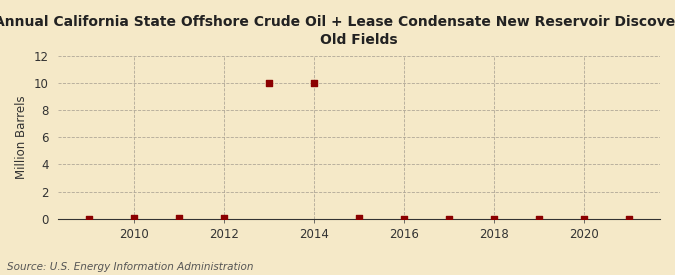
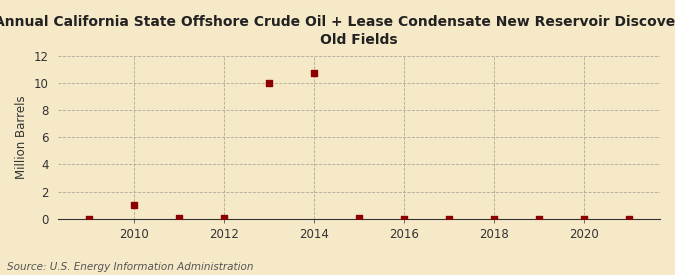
2010: 0.0 -> 1.0
2014: 10.0 -> 10.7
